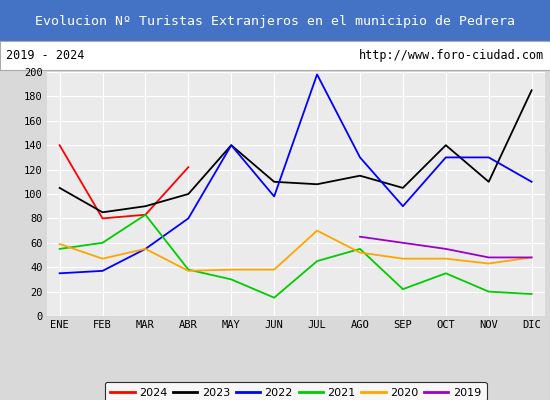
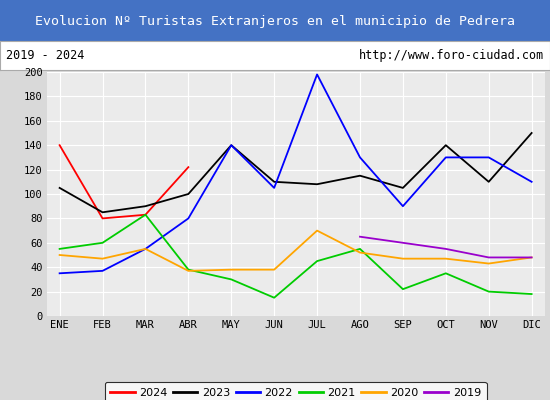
2020/ENE: 59 -> 50
2022/JUN: 98 -> 105
2023/DIC: 185 -> 150
